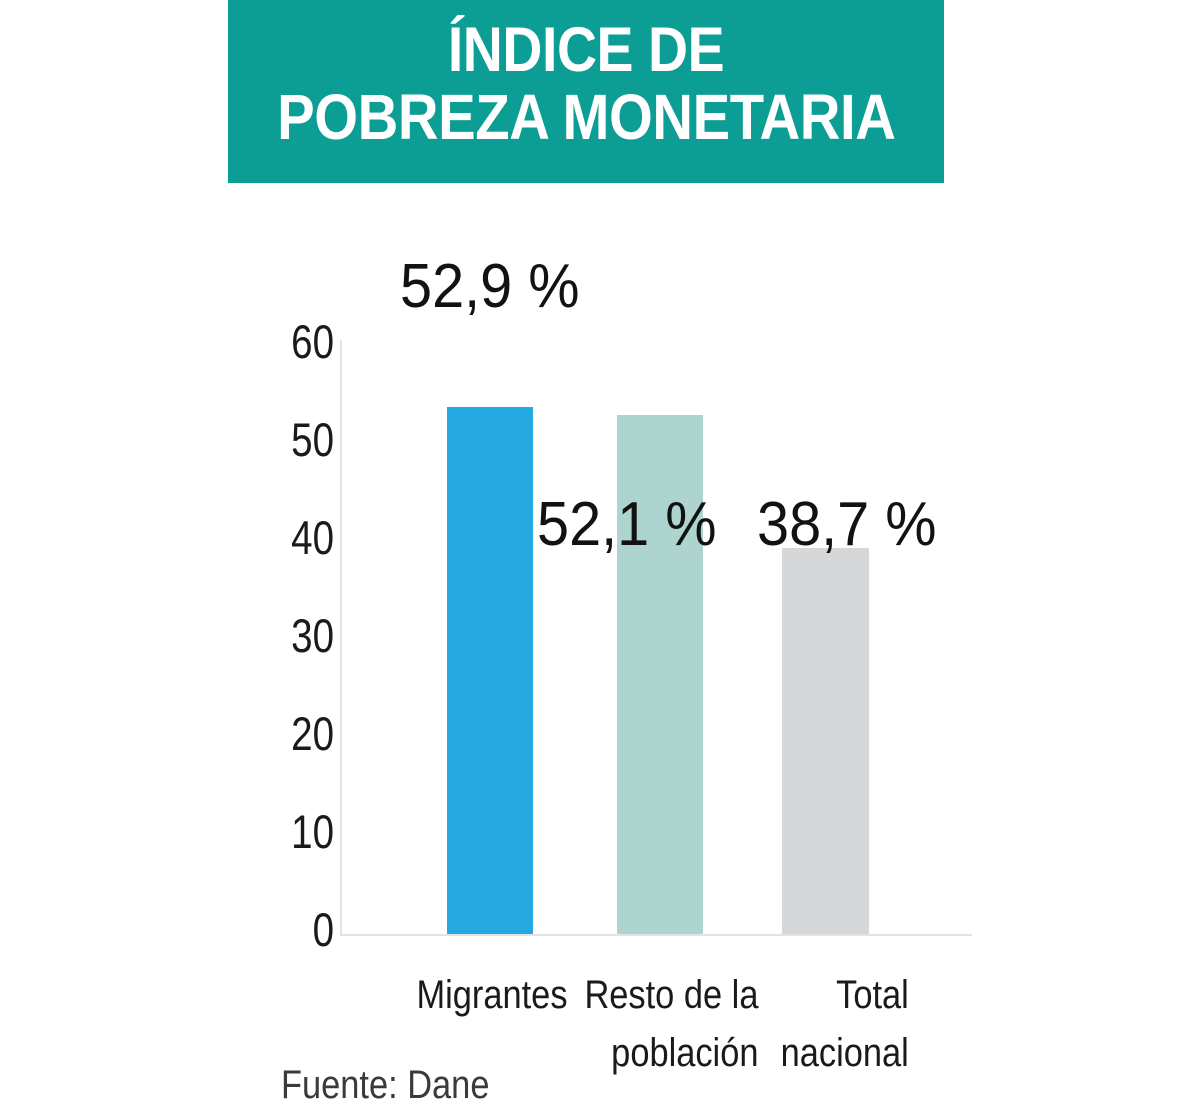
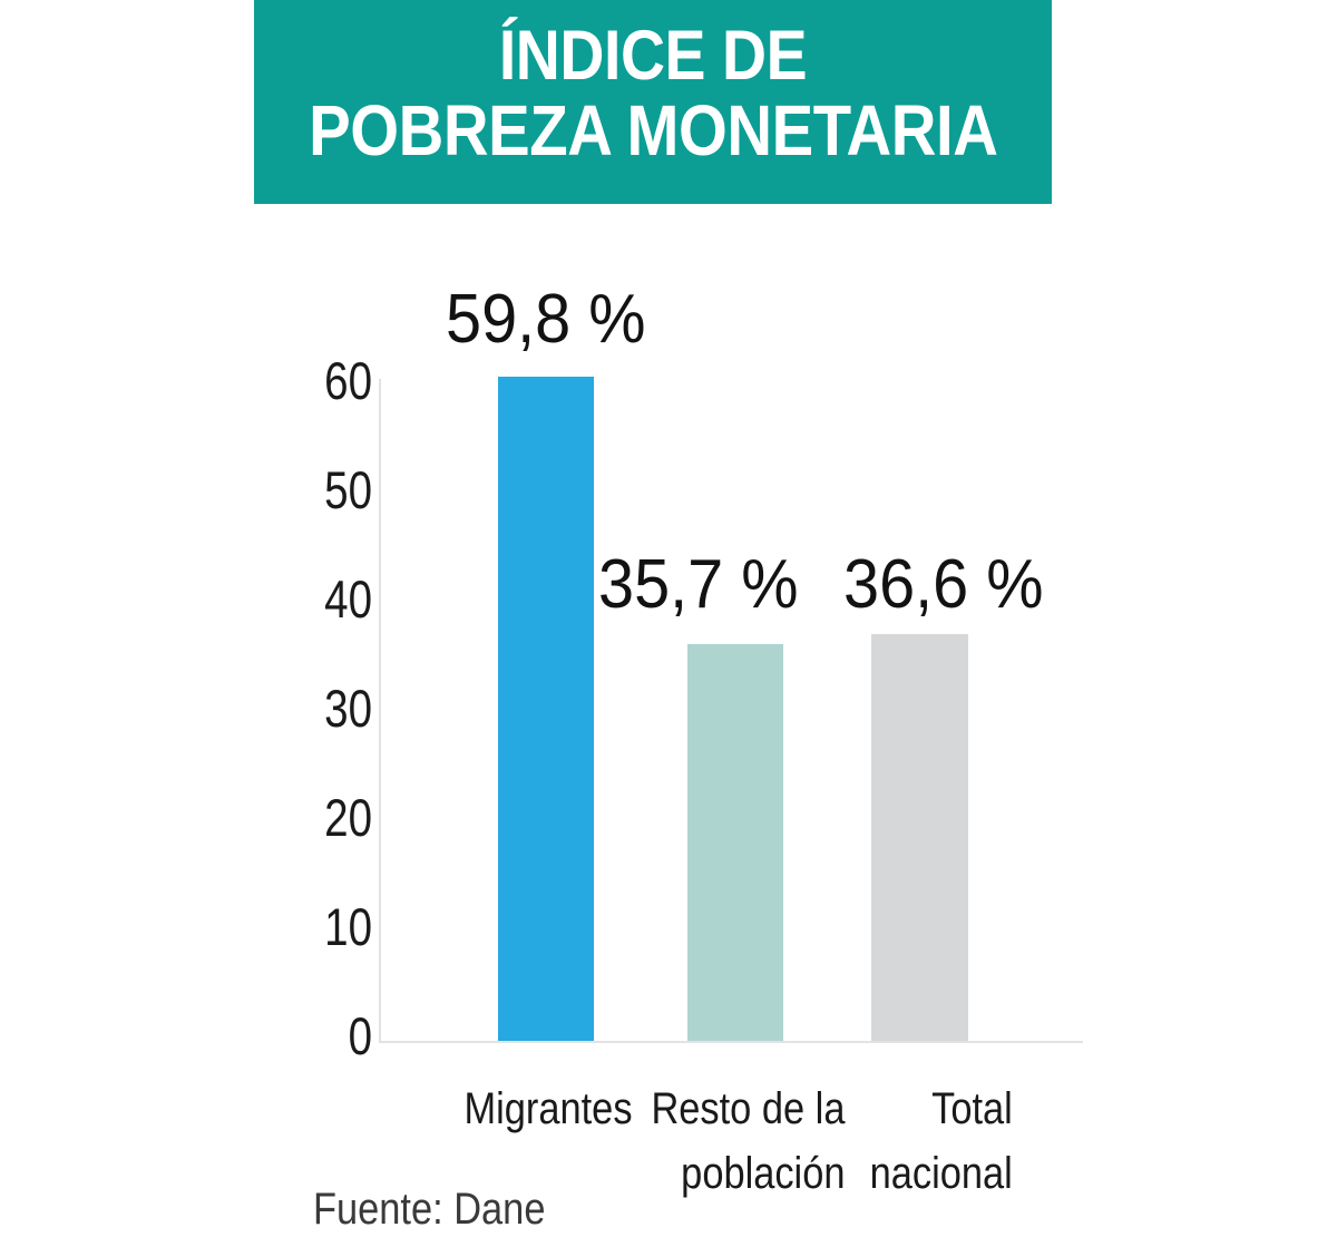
Migrantes: 52,9 -> 59,8
Resto de la población: 52,1 -> 35,7
Total nacional: 38,7 -> 36,6
